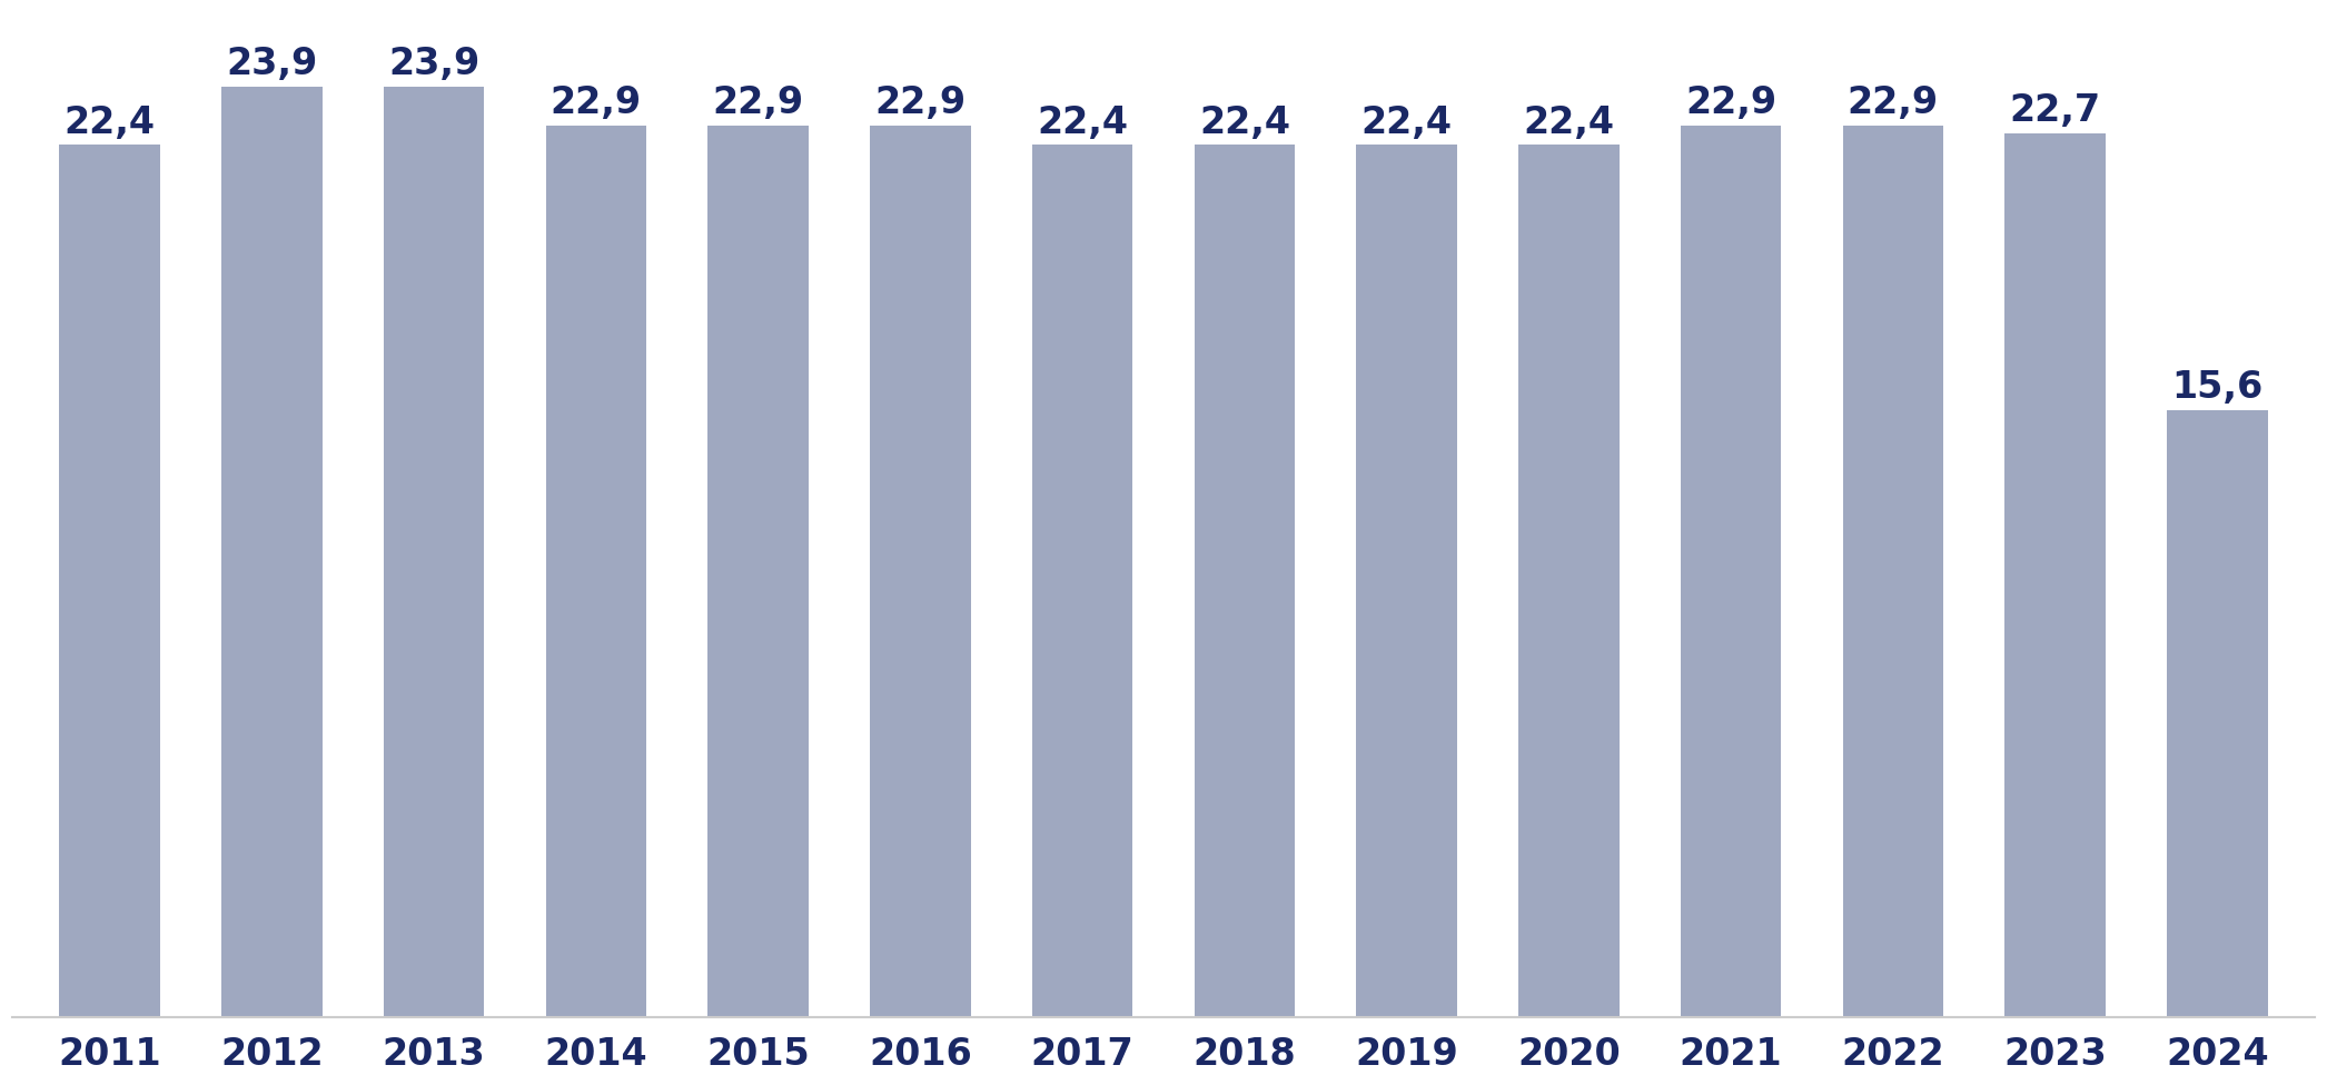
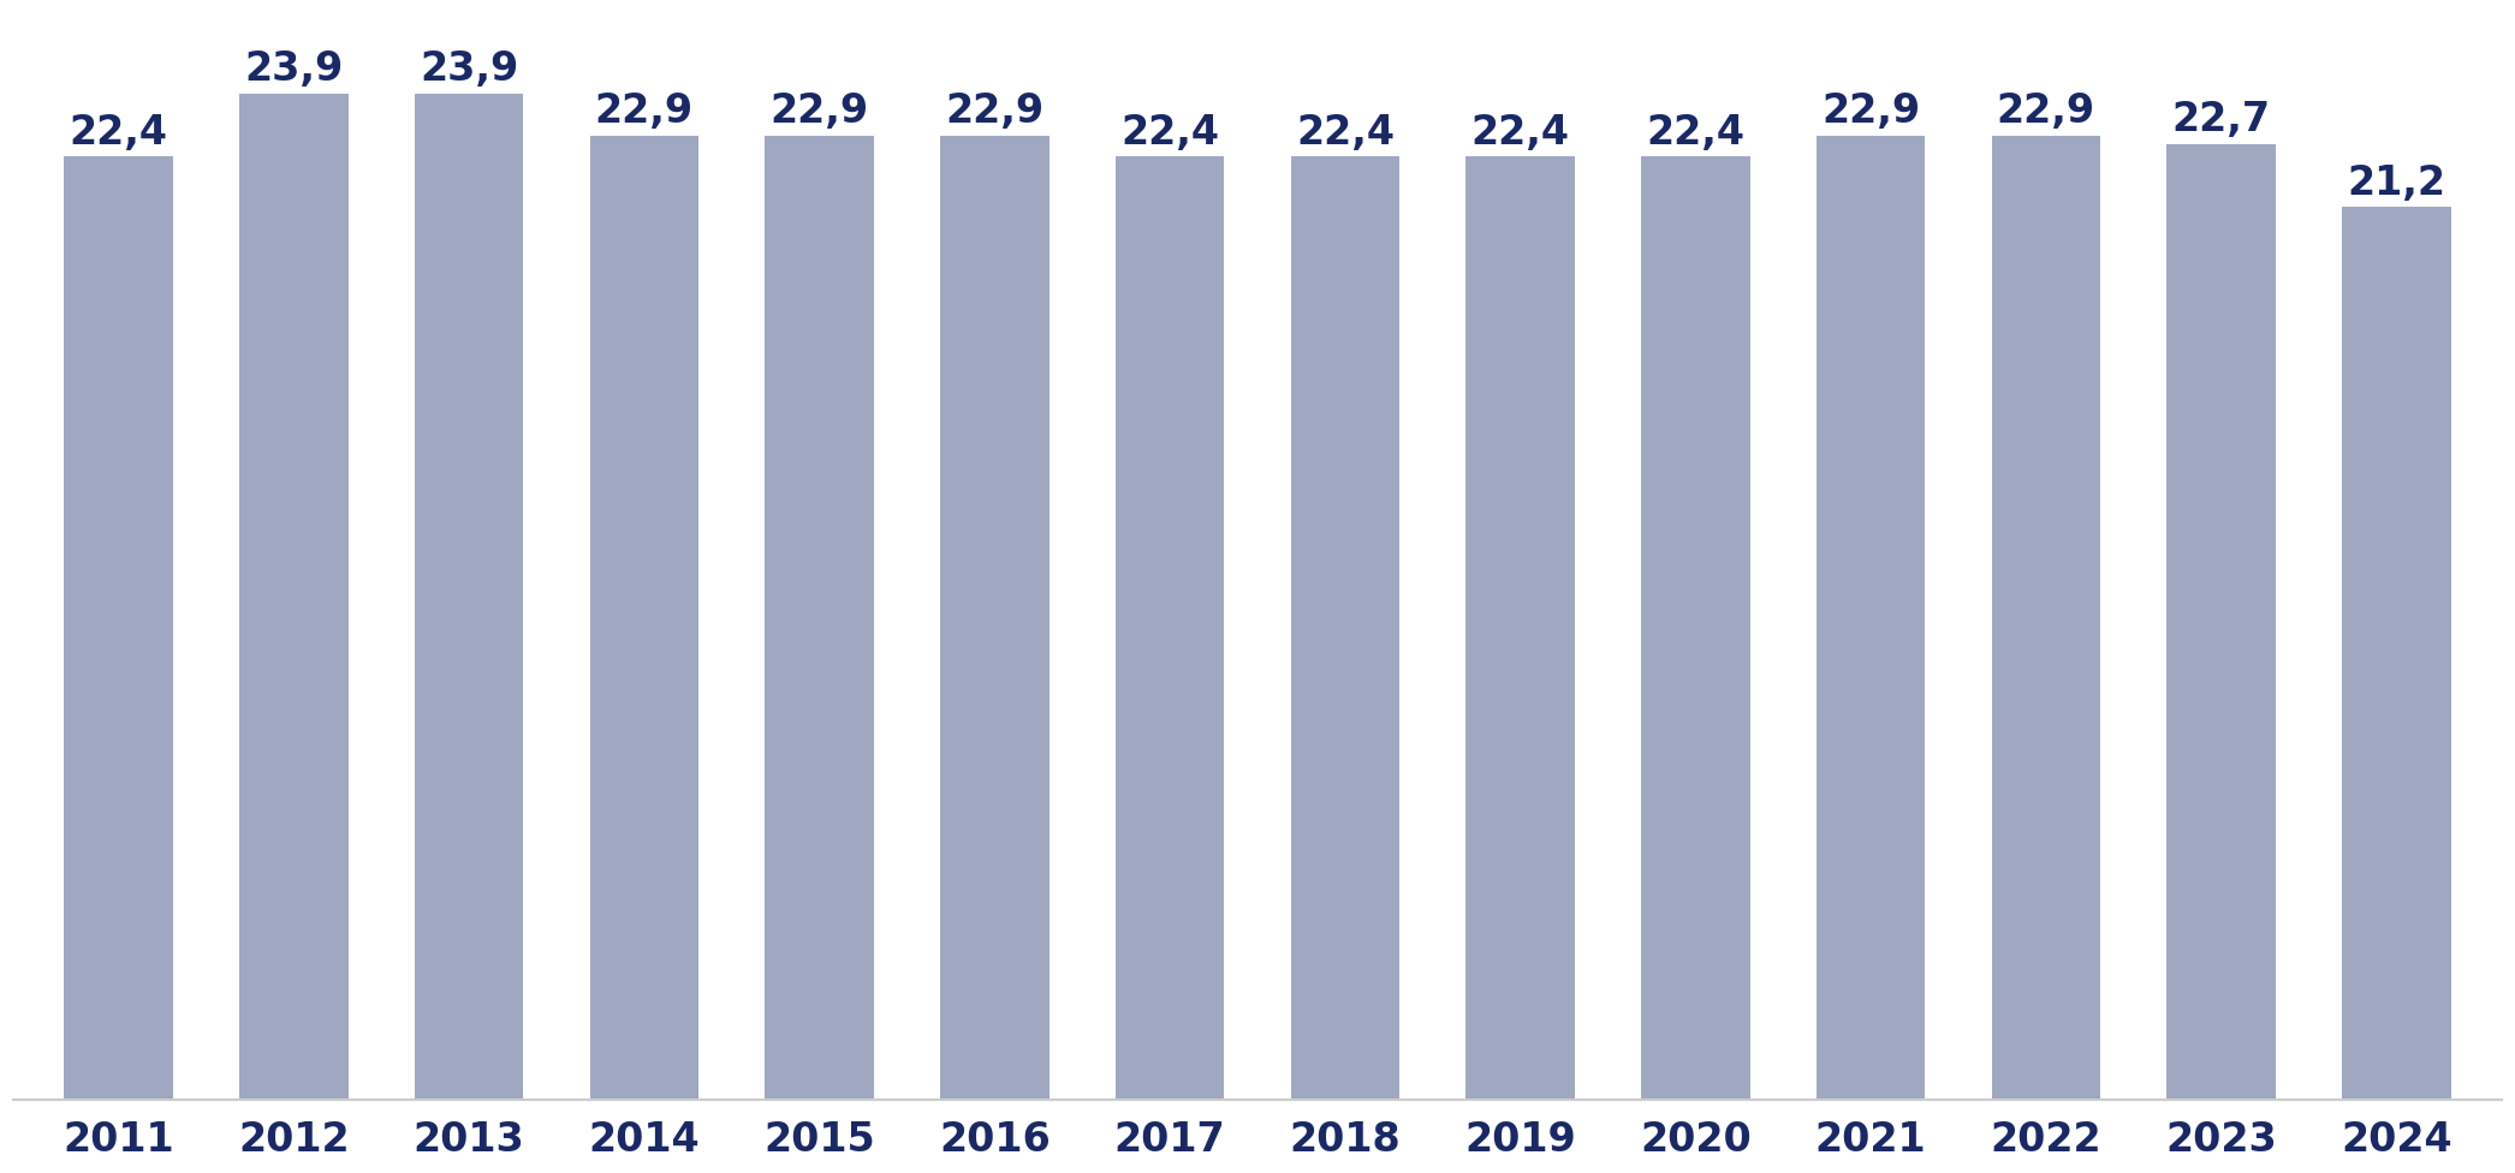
2024: 15,6 -> 21,2
